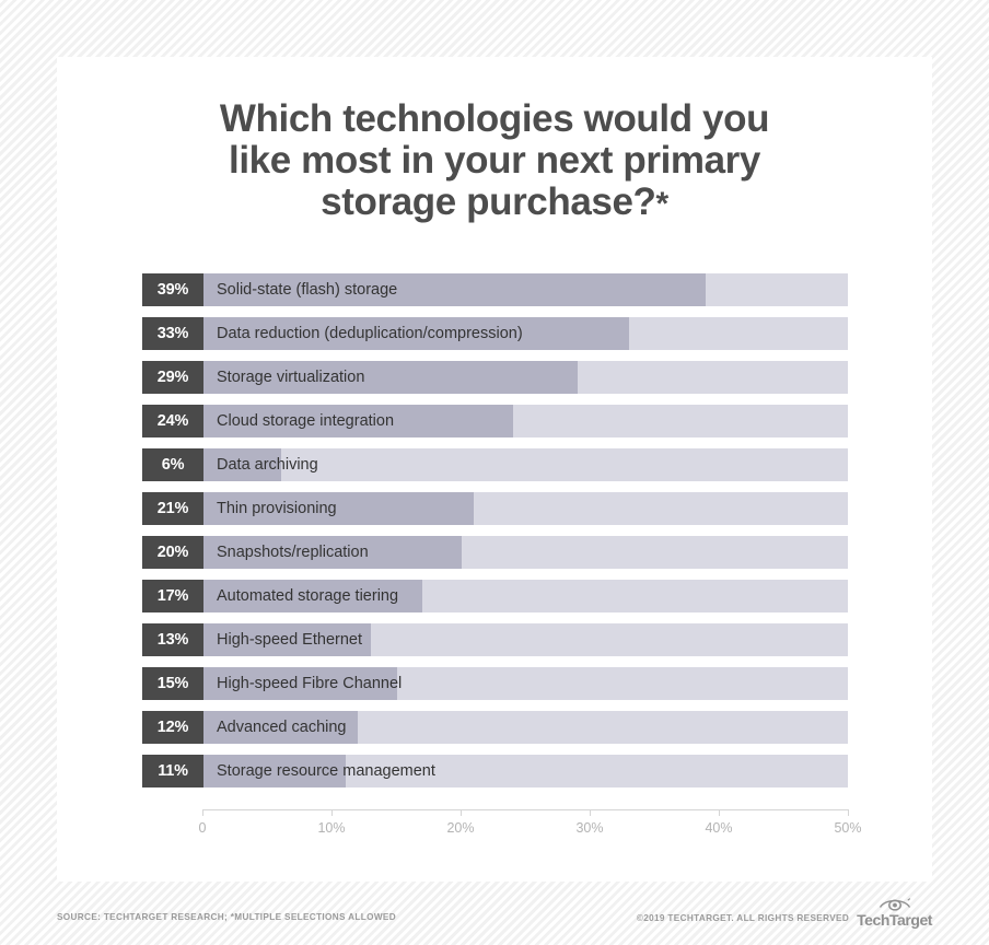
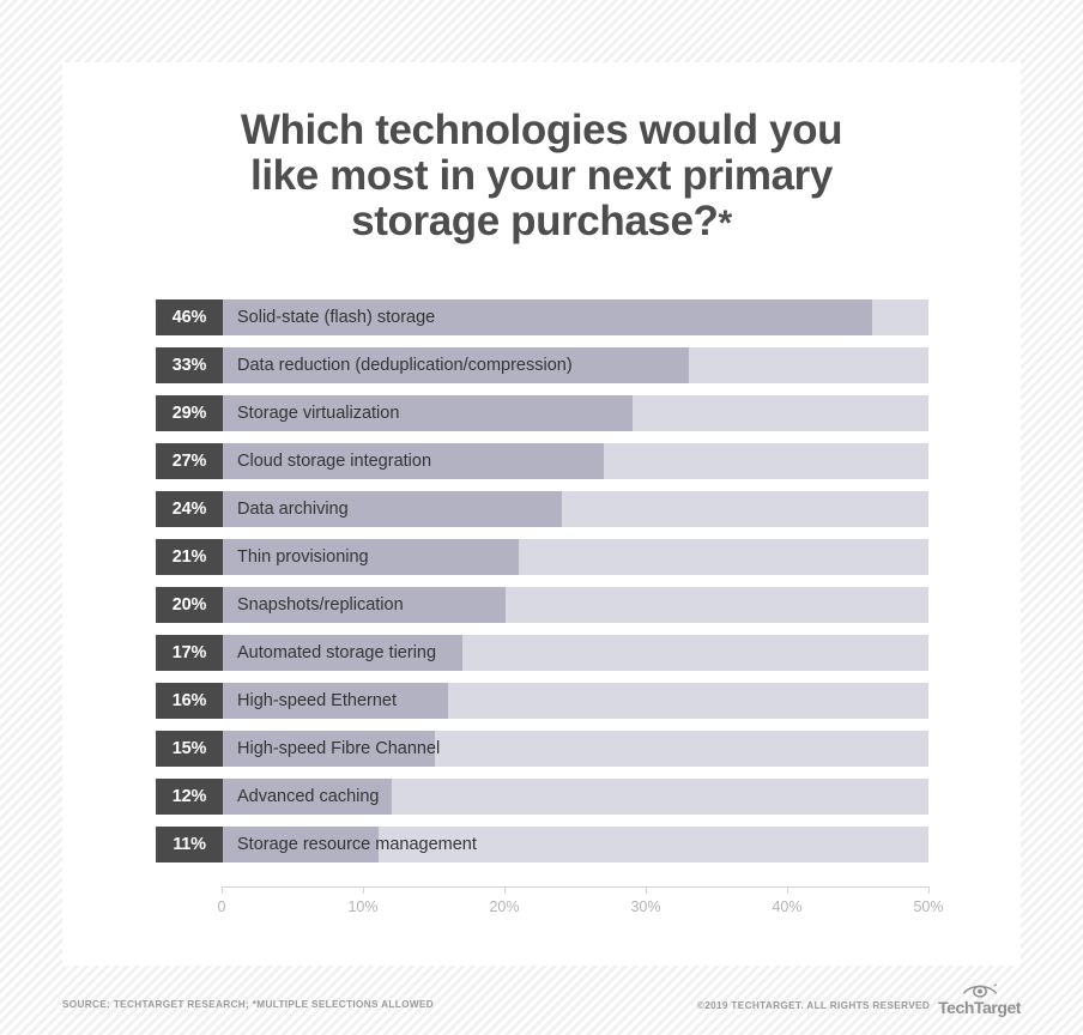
Solid-state (flash) storage: 39% -> 46%
Cloud storage integration: 24% -> 27%
Data archiving: 6% -> 24%
High-speed Ethernet: 13% -> 16%
